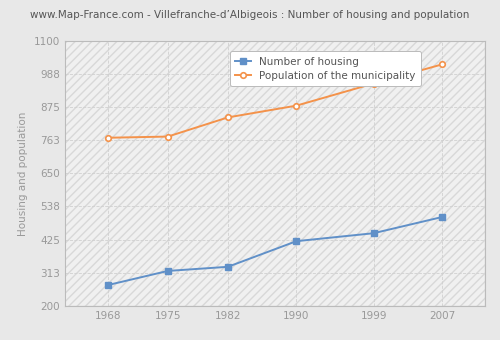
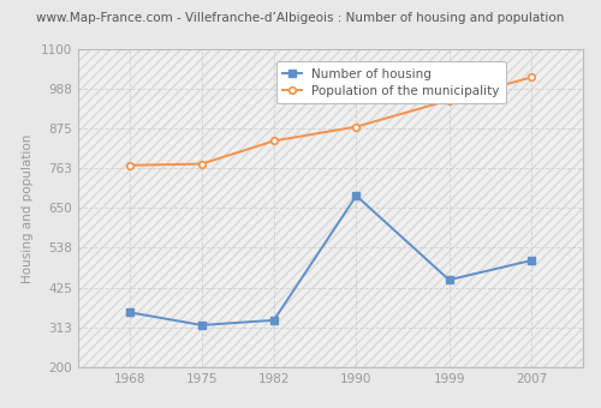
Number of housing/1968: 271 -> 355
Number of housing/1990: 420 -> 685
